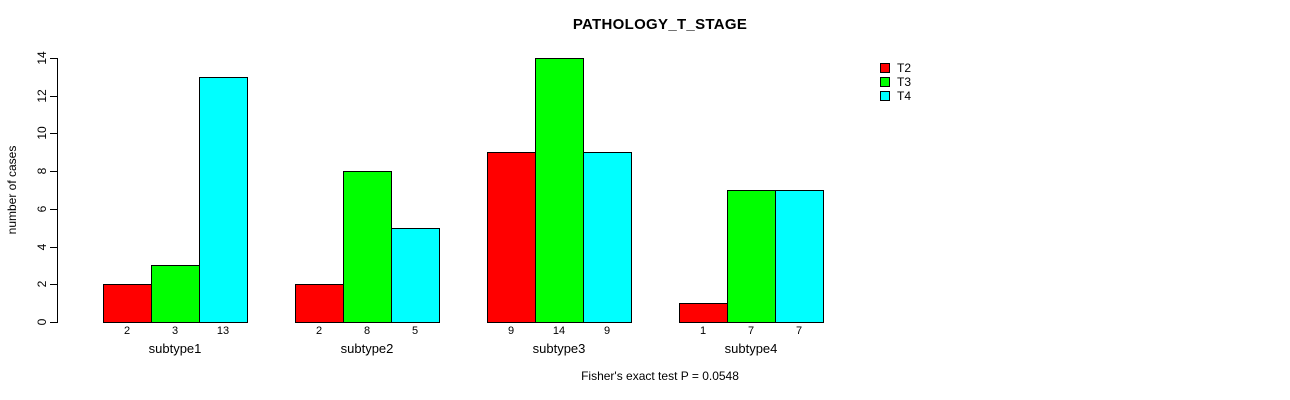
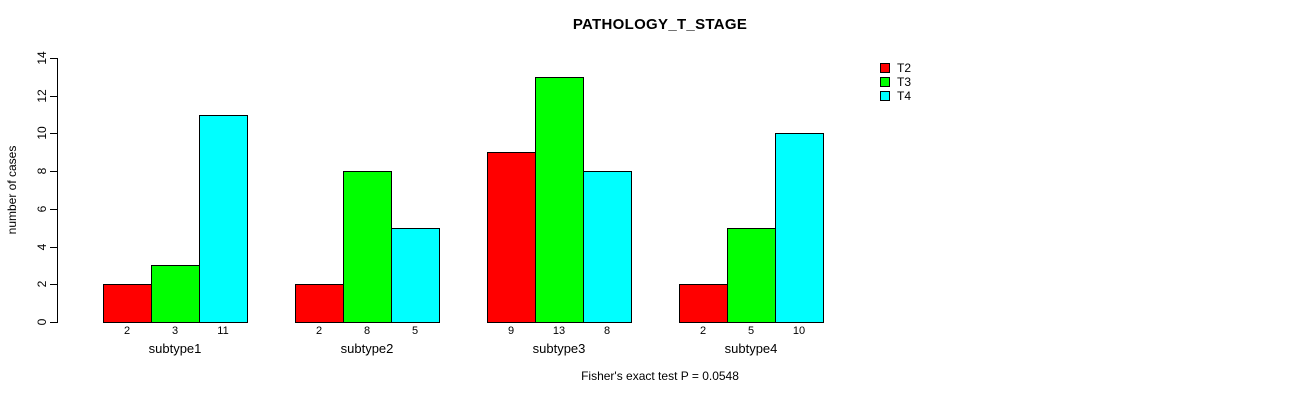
T4/subtype1: 13 -> 11
T3/subtype3: 14 -> 13
T4/subtype3: 9 -> 8
T2/subtype4: 1 -> 2
T3/subtype4: 7 -> 5
T4/subtype4: 7 -> 10
